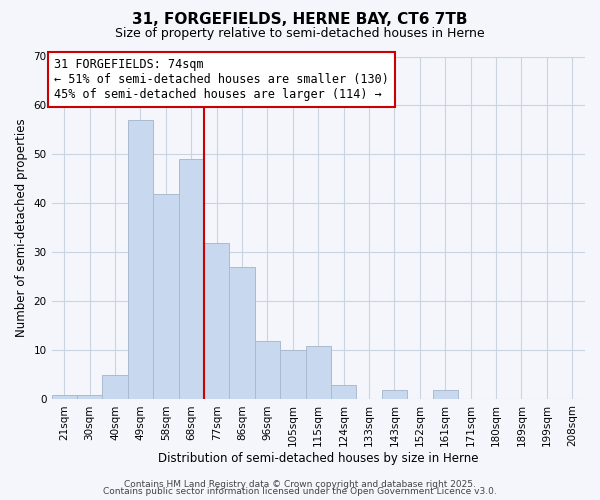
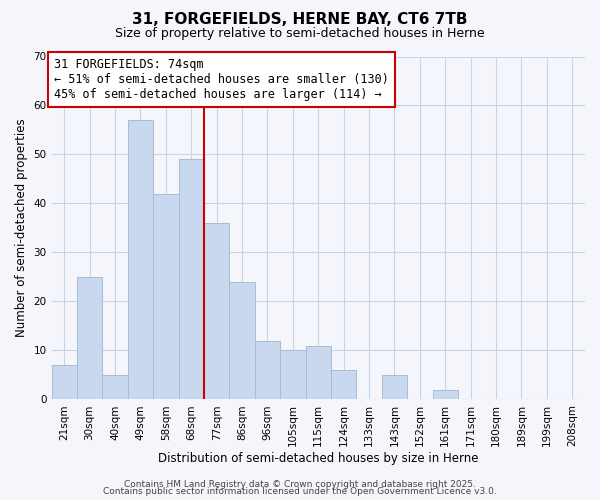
21sqm: 1 -> 7
30sqm: 1 -> 25
77sqm: 32 -> 36
86sqm: 27 -> 24
124sqm: 3 -> 6
143sqm: 2 -> 5
